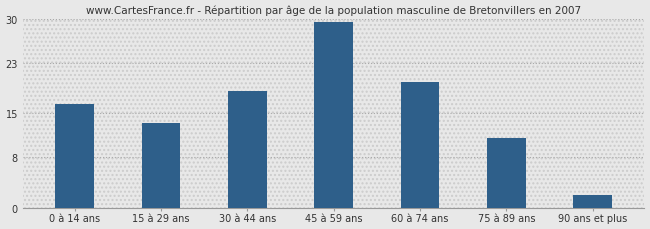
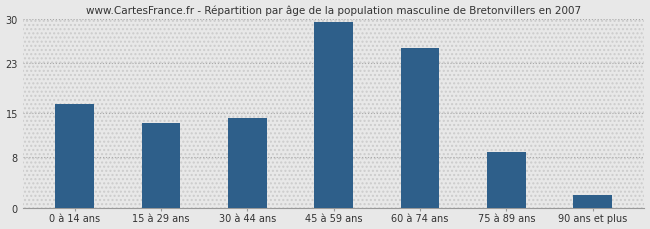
30 à 44 ans: 18.5 -> 14.2
60 à 74 ans: 20.0 -> 25.4
75 à 89 ans: 11.0 -> 8.8
